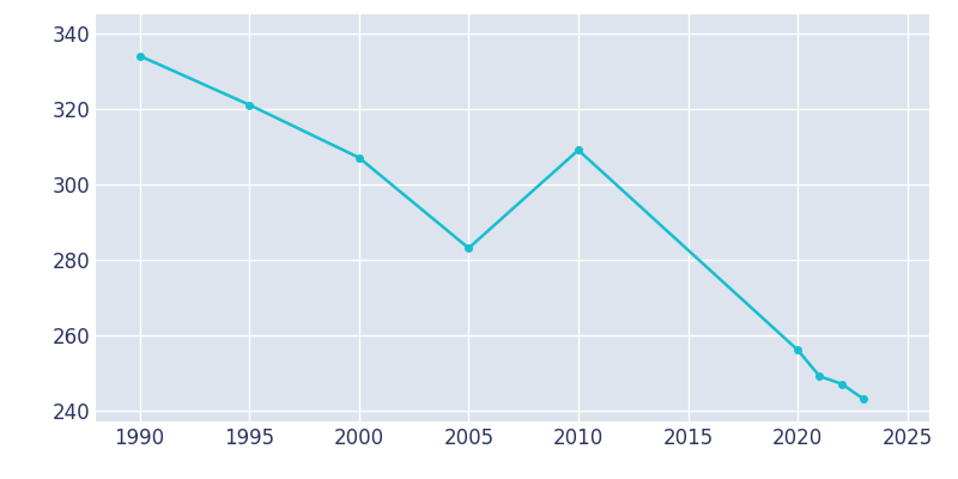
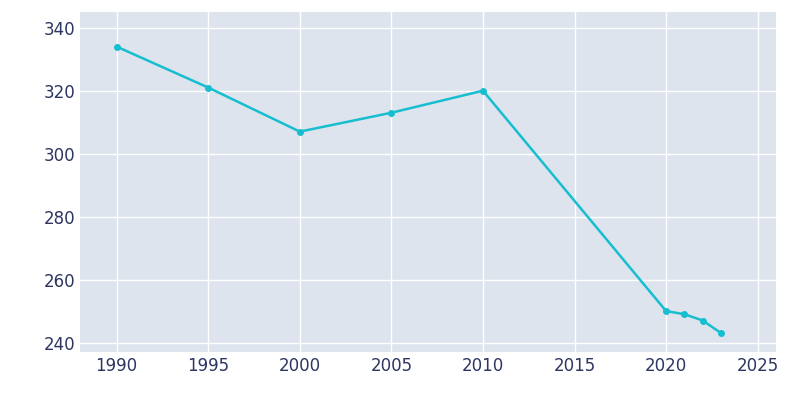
2005: 283 -> 313
2010: 309 -> 320
2020: 256 -> 250
